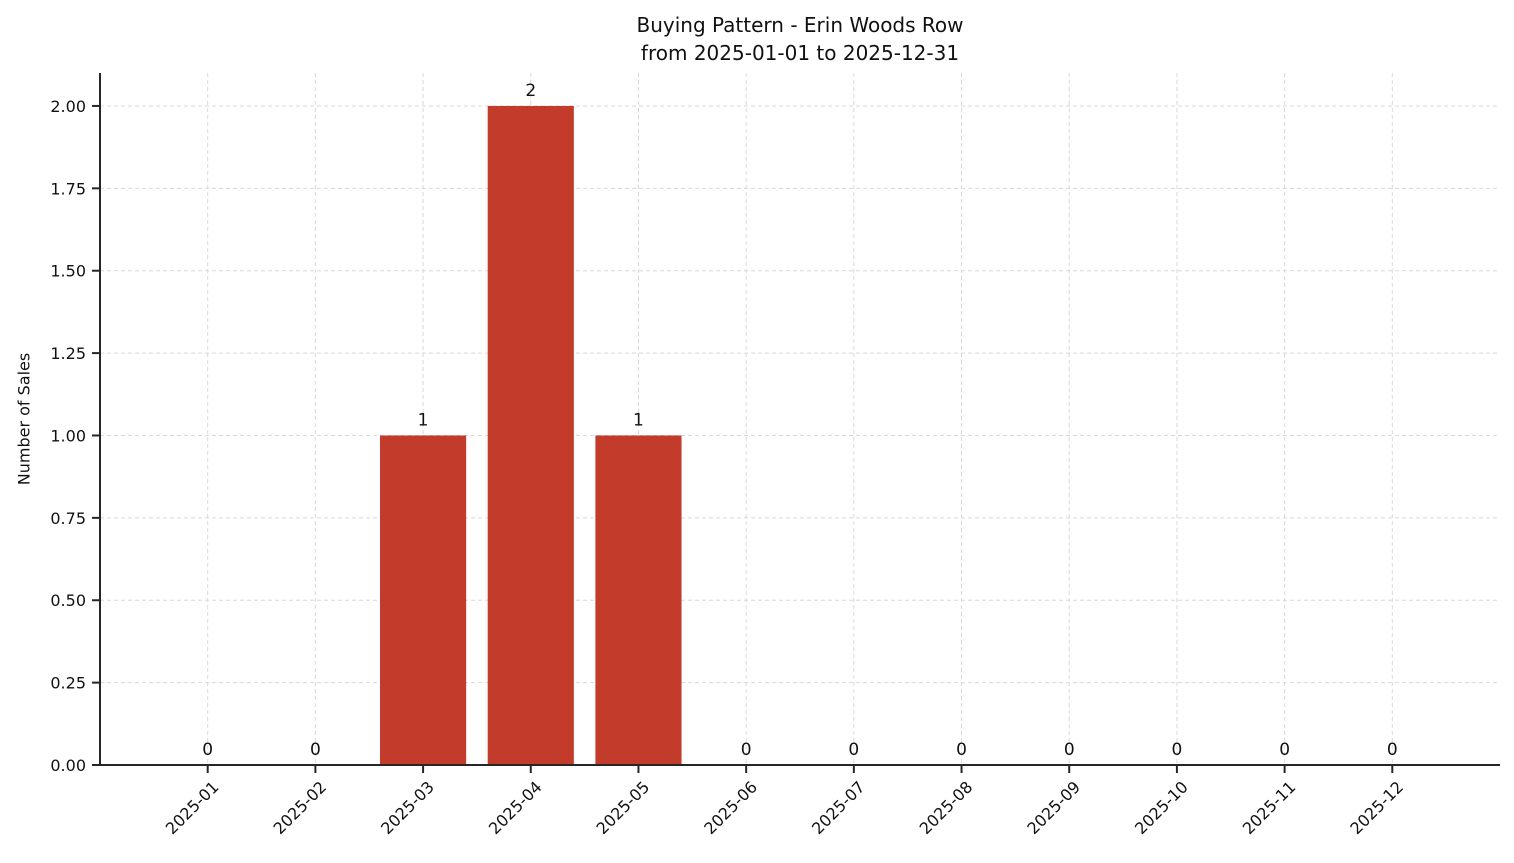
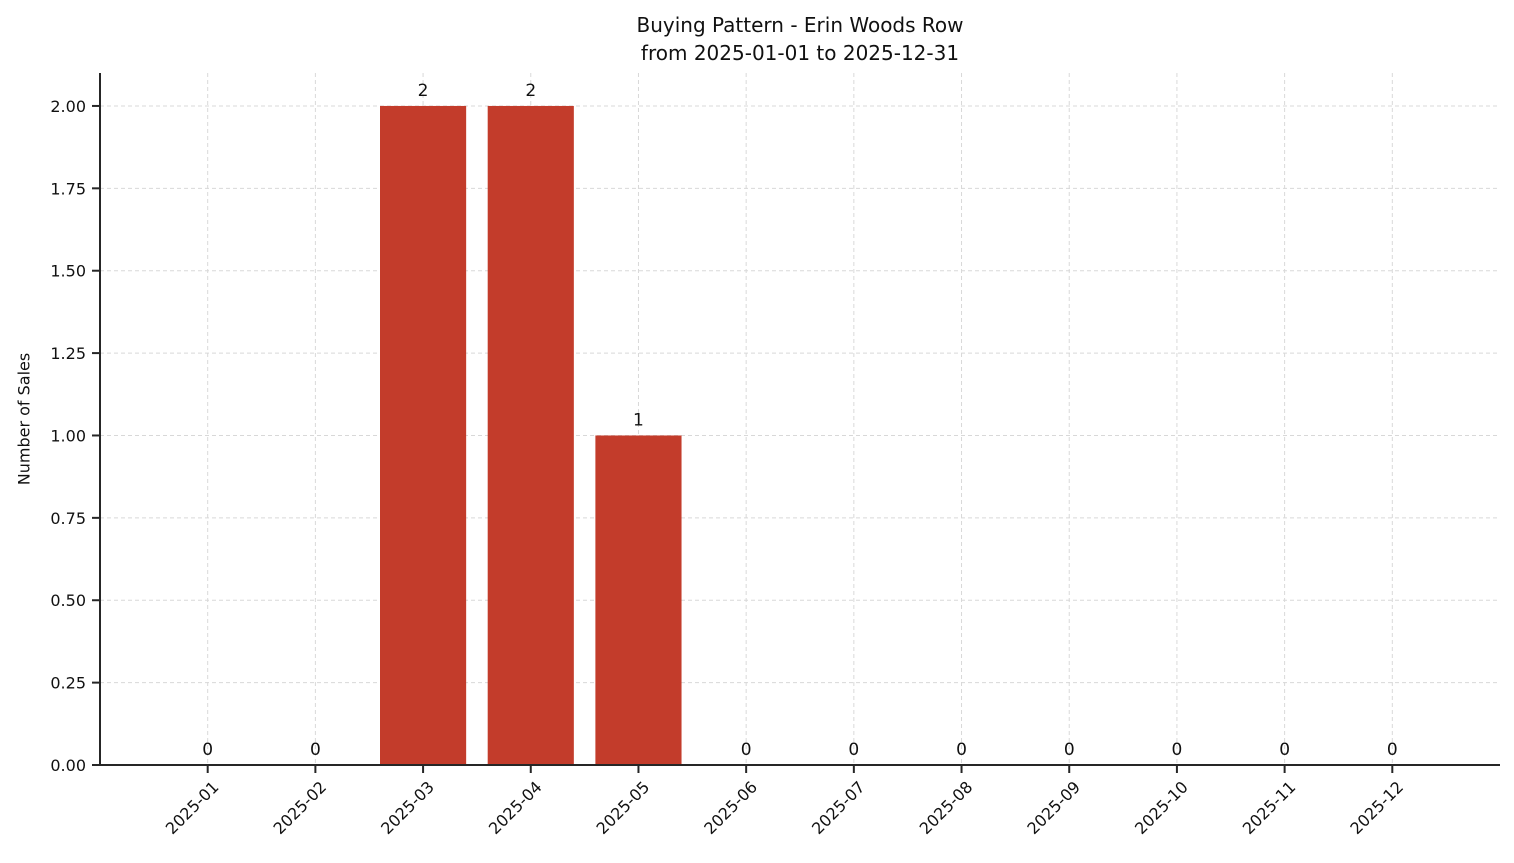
2025-03: 1 -> 2
